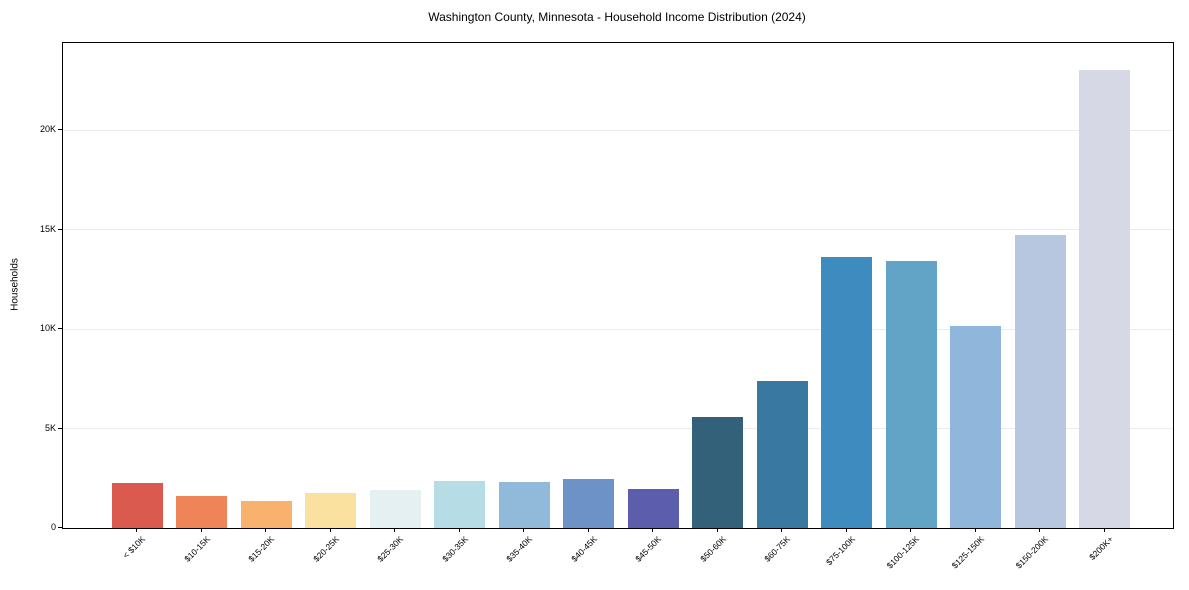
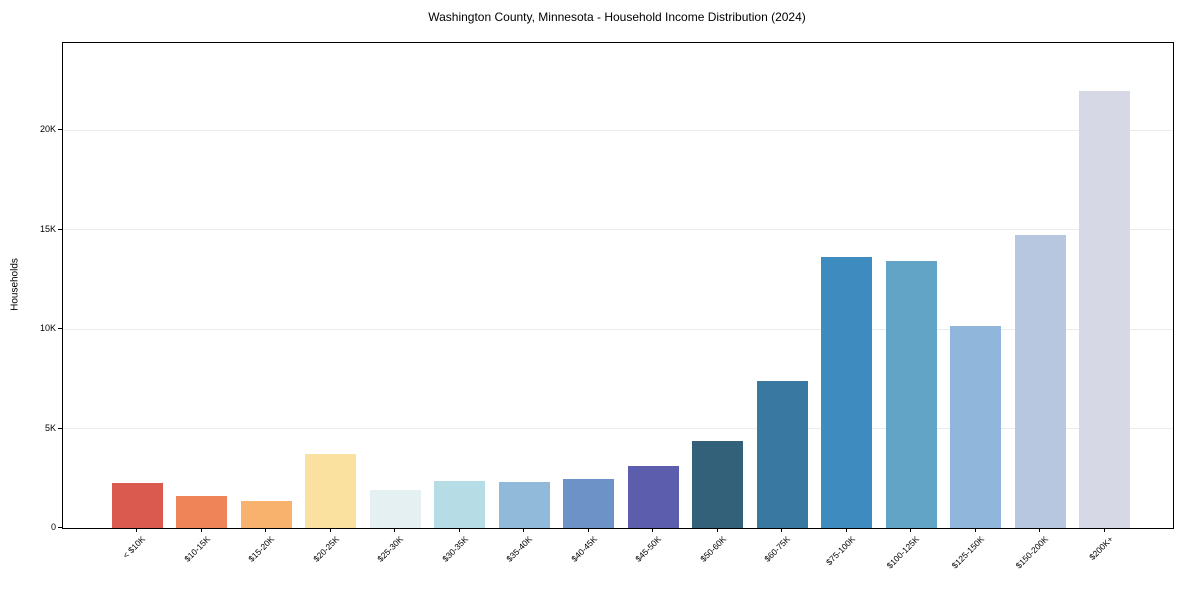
$20-25K: 1.8K -> 3.7K
$45-50K: 2.0K -> 3.1K
$50-60K: 5.6K -> 4.4K
$200K+: 23.0K -> 22.0K
